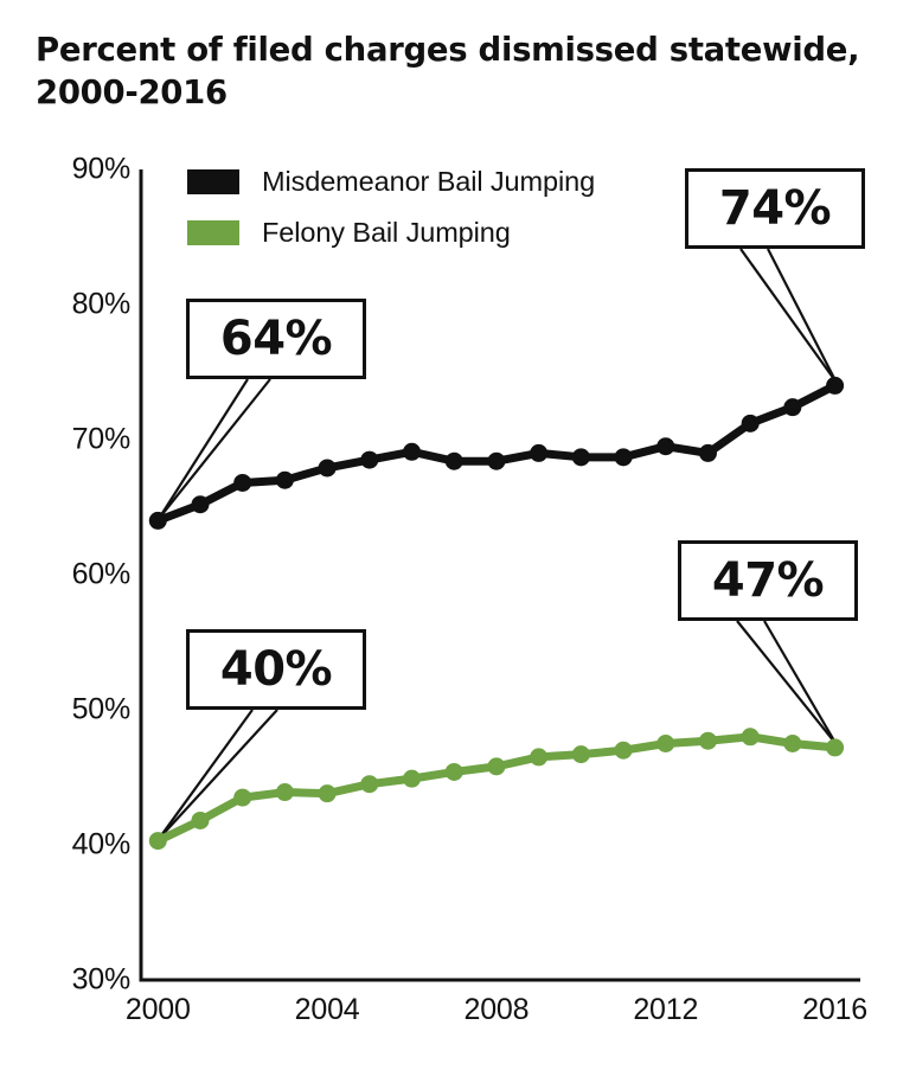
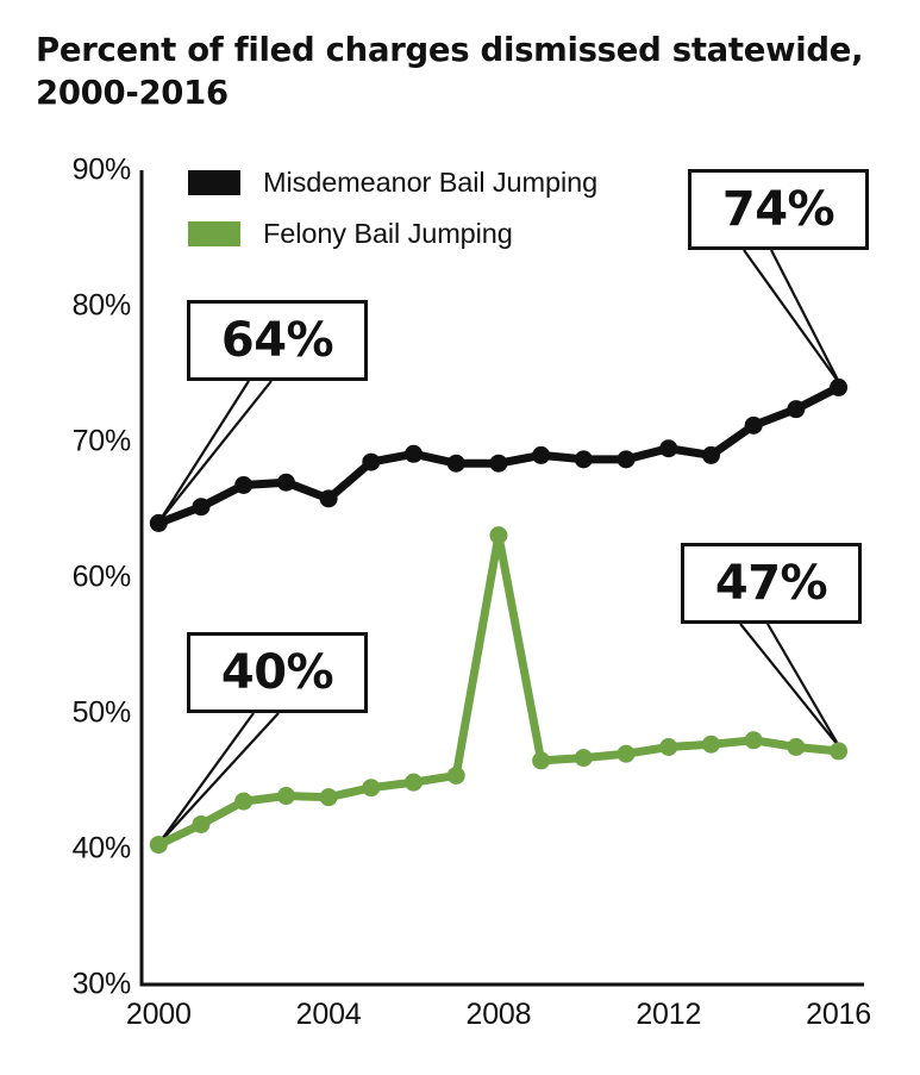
Misdemeanor Bail Jumping/2004: 67.9% -> 65.8%
Felony Bail Jumping/2008: 45.8% -> 63.1%
